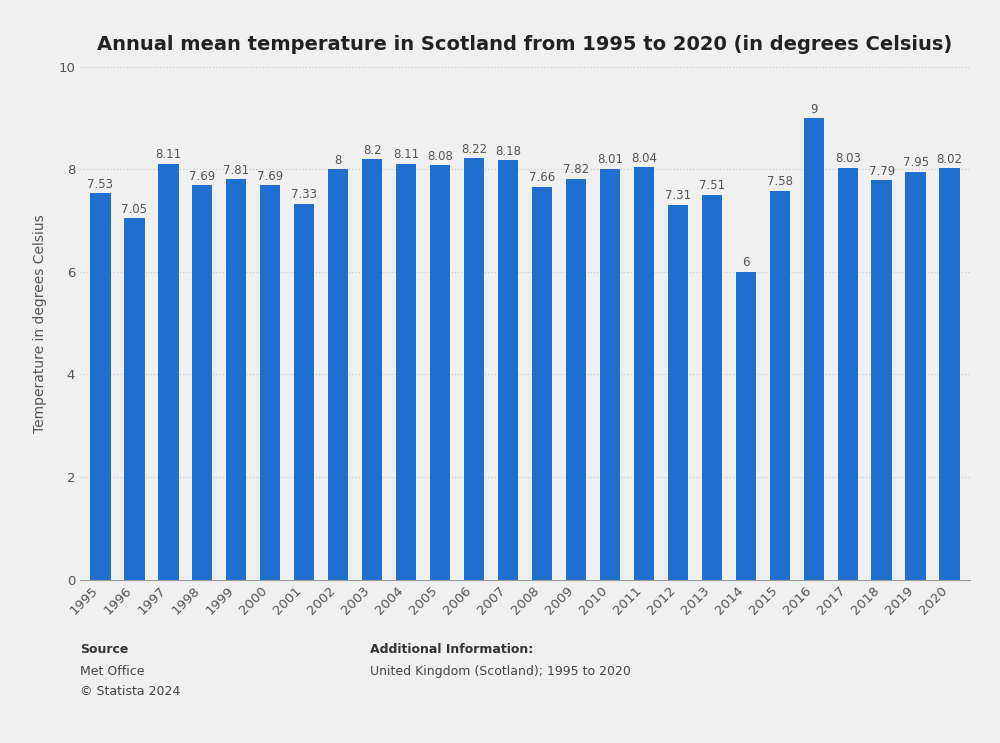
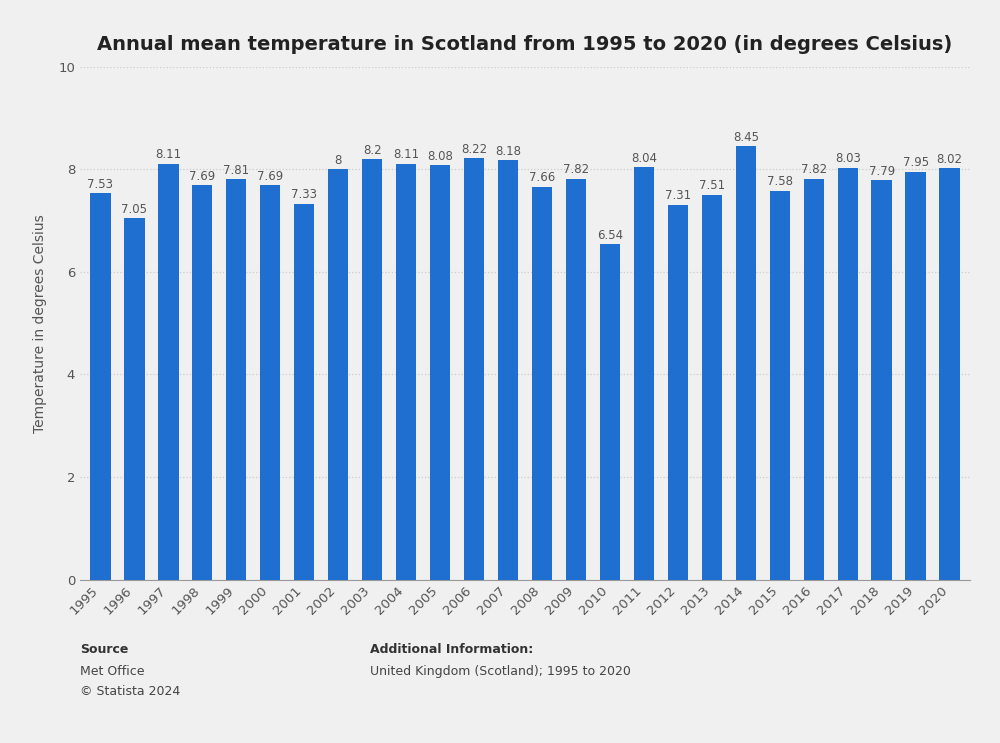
2010: 8.01 -> 6.54
2014: 6 -> 8.45
2016: 9 -> 7.82
